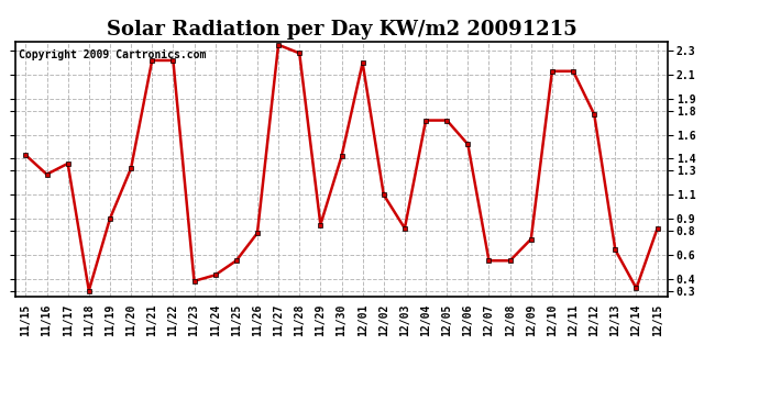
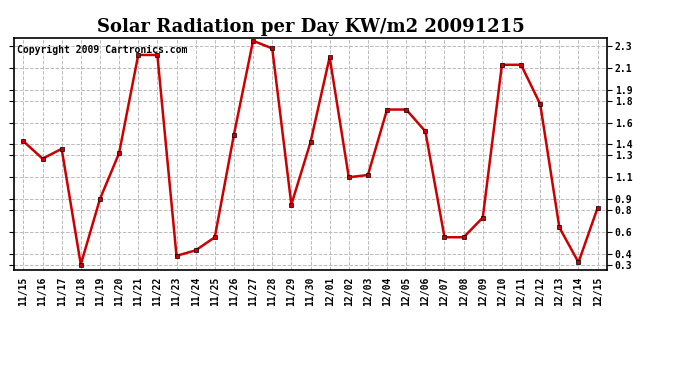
11/26: 0.78 -> 1.49
12/03: 0.82 -> 1.12
